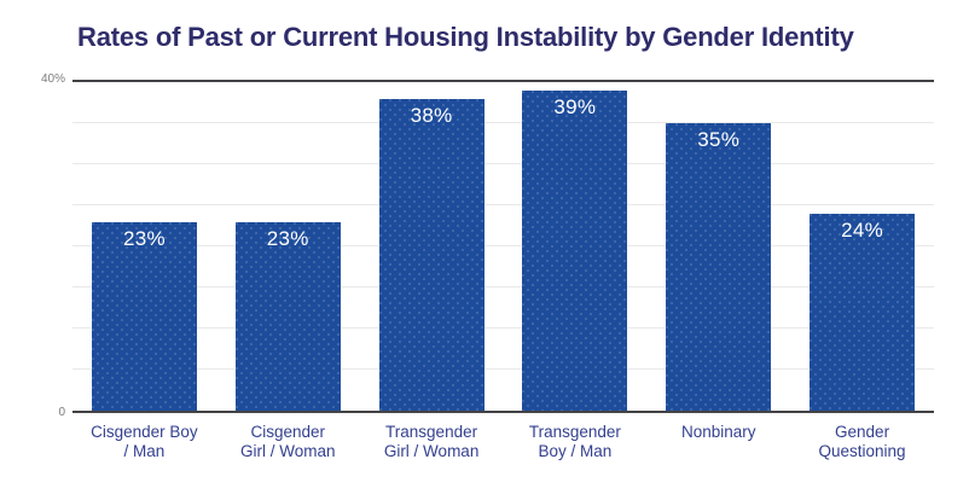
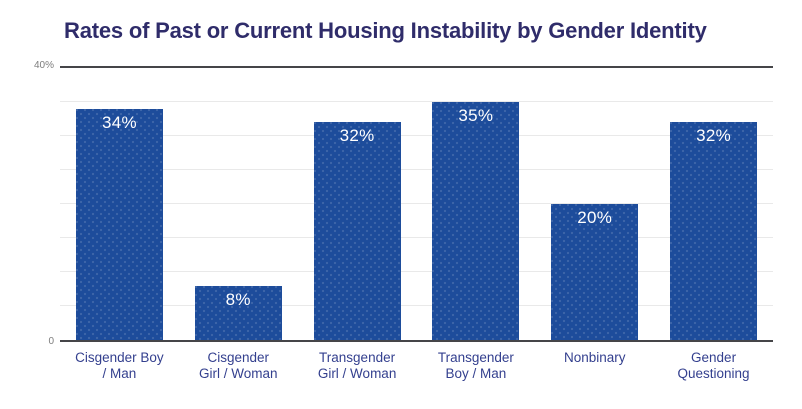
Cisgender Boy / Man: 23% -> 34%
Cisgender Girl / Woman: 23% -> 8%
Transgender Girl / Woman: 38% -> 32%
Transgender Boy / Man: 39% -> 35%
Nonbinary: 35% -> 20%
Gender Questioning: 24% -> 32%
